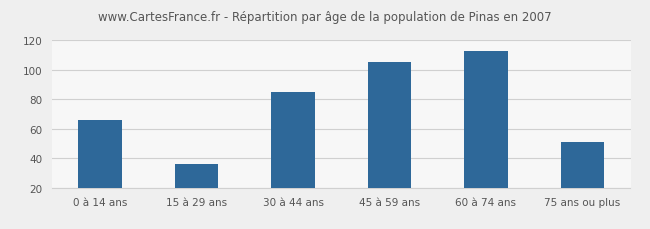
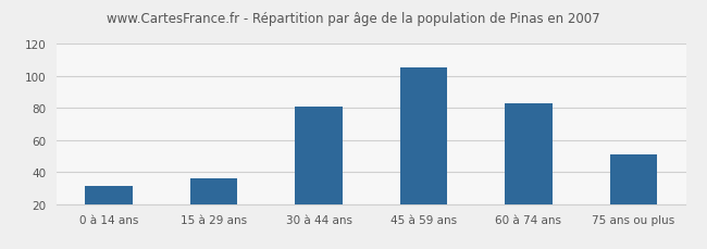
0 à 14 ans: 66 -> 31
30 à 44 ans: 85 -> 81
60 à 74 ans: 113 -> 83
